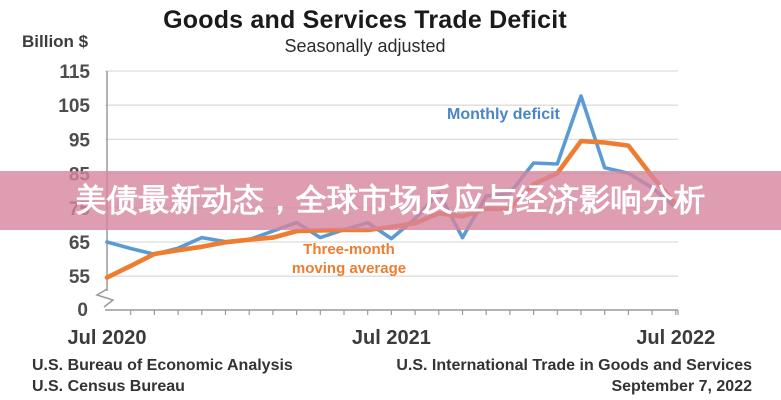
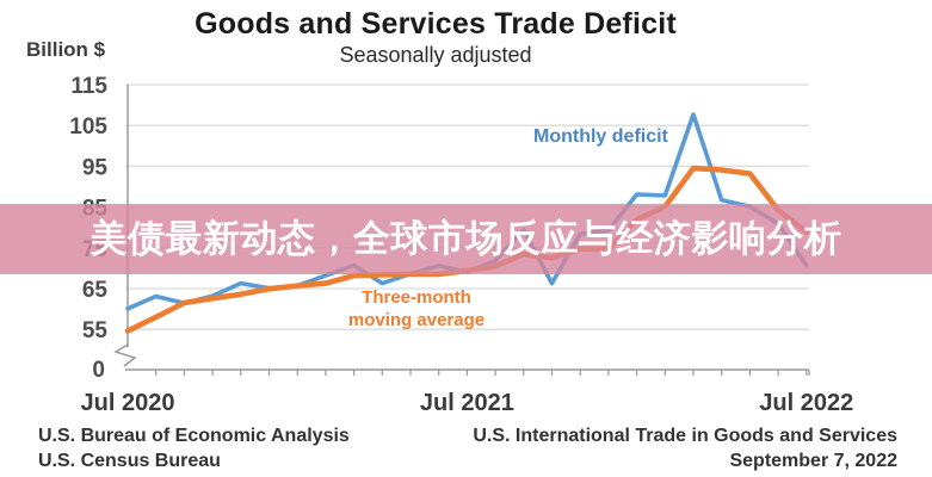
Monthly deficit/Jul 2020: 65 -> 60
Monthly deficit/Jul 2021: 66 -> 69
Monthly deficit/Jul 2022: 75 -> 71
Three-month moving average/Jul 2022: 76 -> 79
